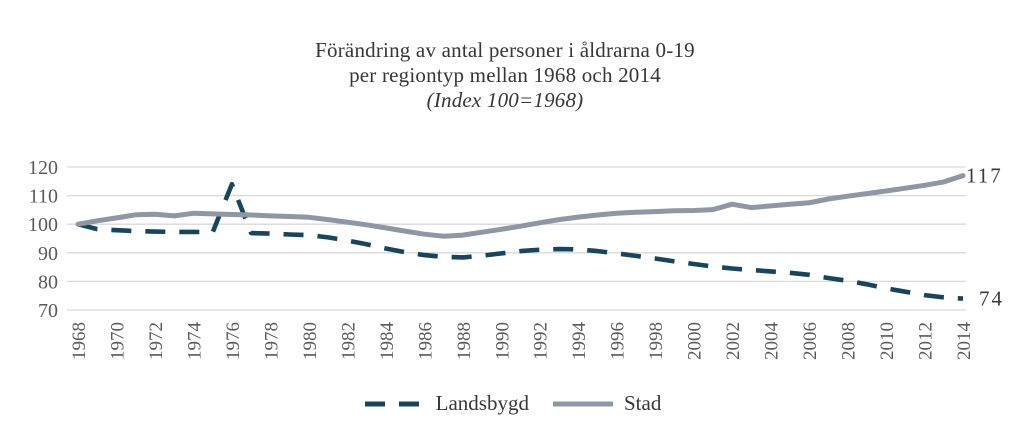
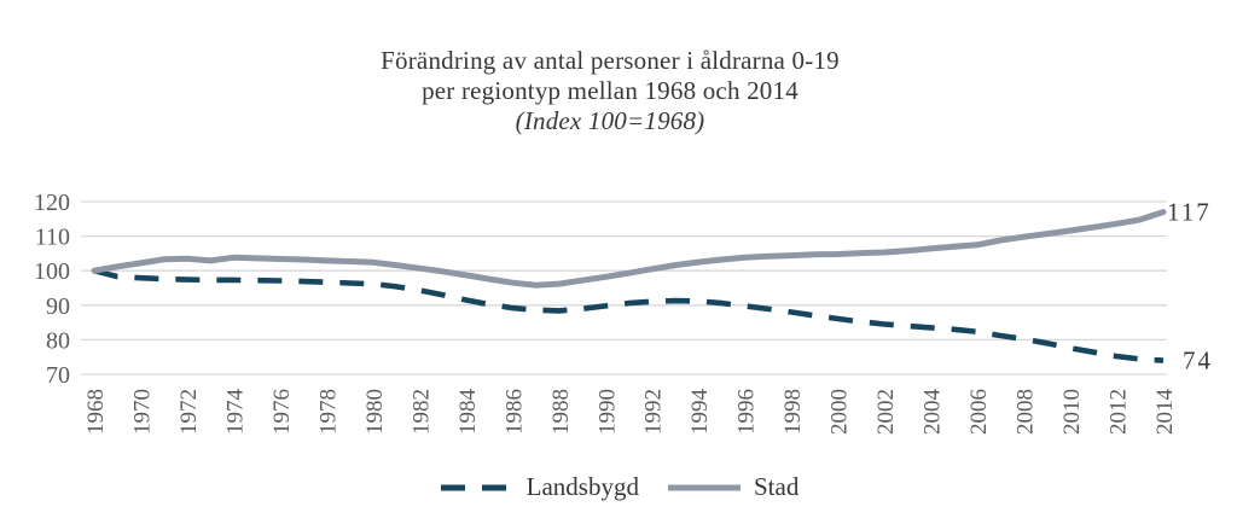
Landsbygd/1976: 114 -> 97
Stad/2002: 107 -> 105
